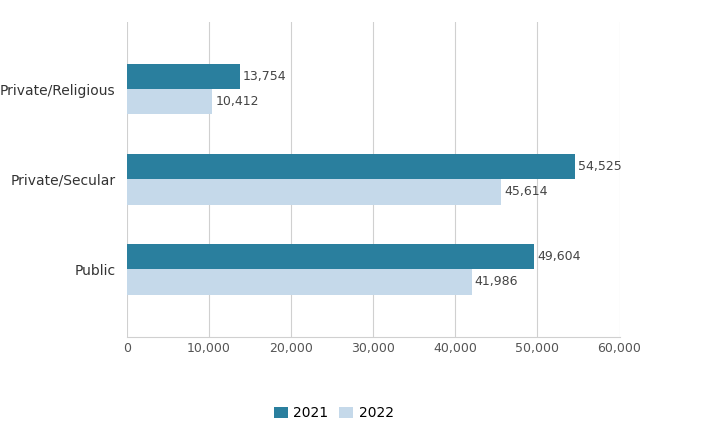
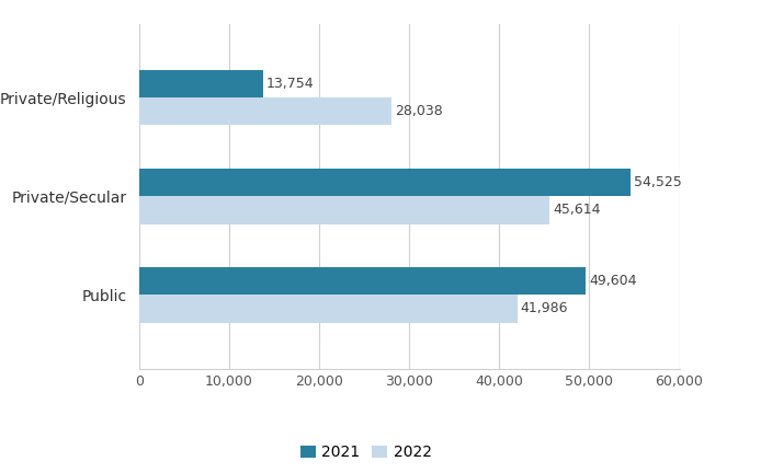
2022/Private/Religious: 10,412 -> 28,038
